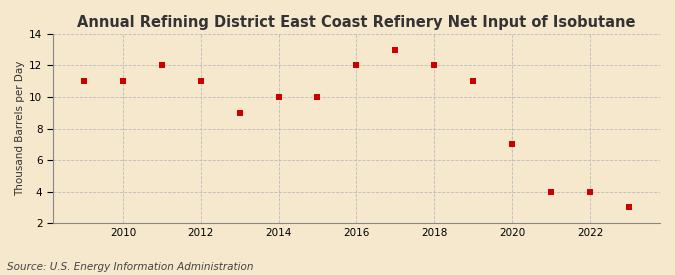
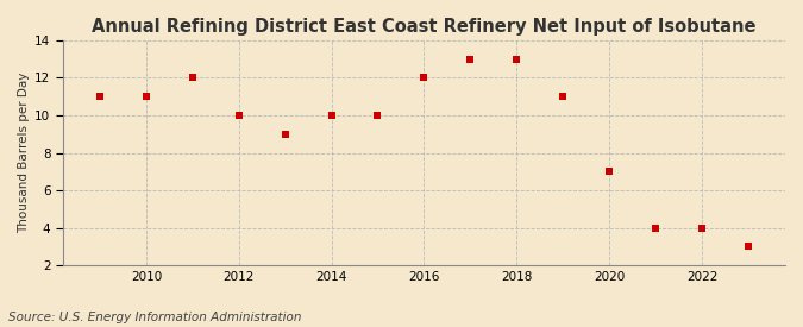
2012: 11 -> 10
2018: 12 -> 13
